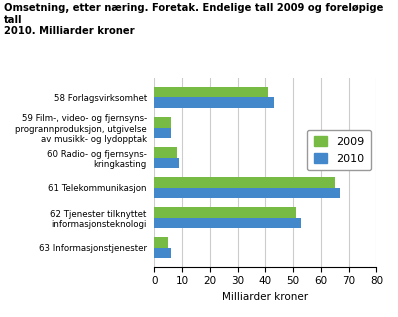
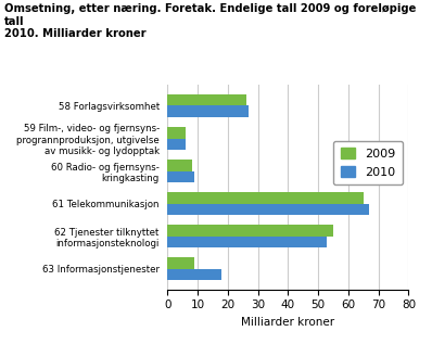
2009/58 Forlagsvirksomhet: 41 -> 26
2010/58 Forlagsvirksomhet: 43 -> 27
2009/62 Tjenester tilknyttet informasjonsteknologi: 51 -> 55
2009/63 Informasjonstjenester: 5 -> 9
2010/63 Informasjonstjenester: 6 -> 18
